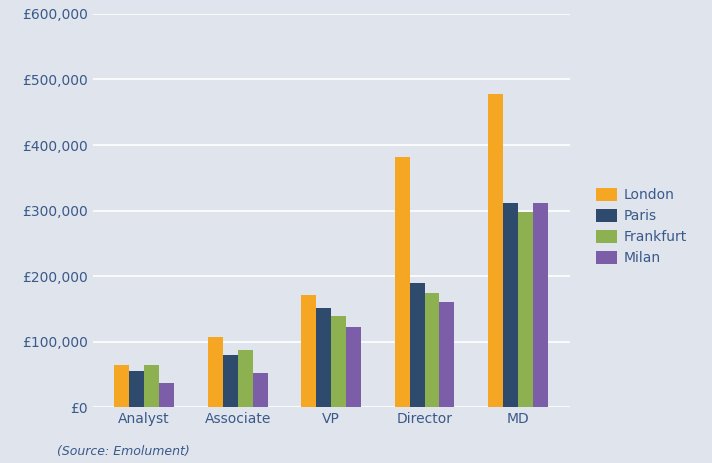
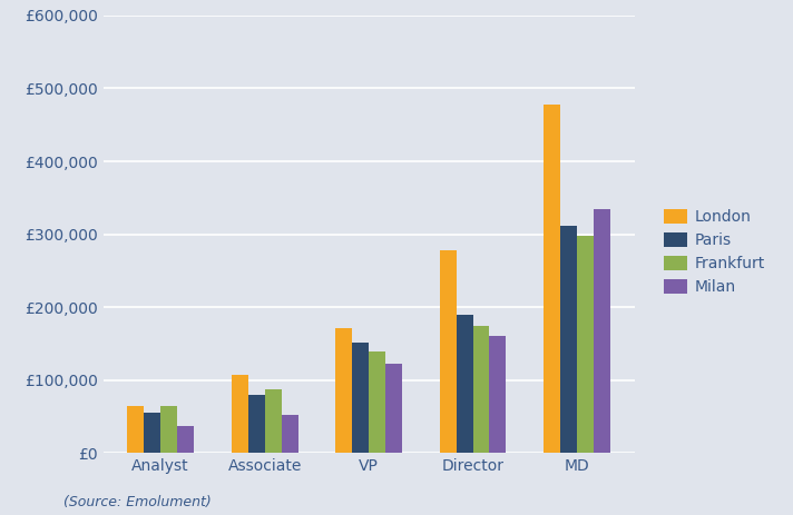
London/Director: £382,000 -> £278,000
Milan/MD: £312,000 -> £335,000
